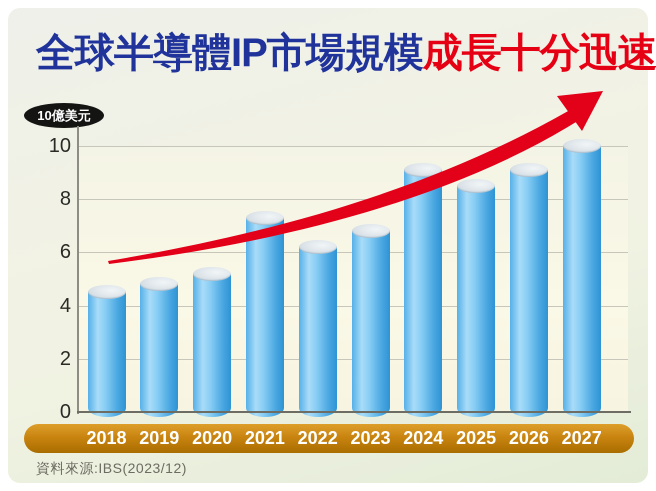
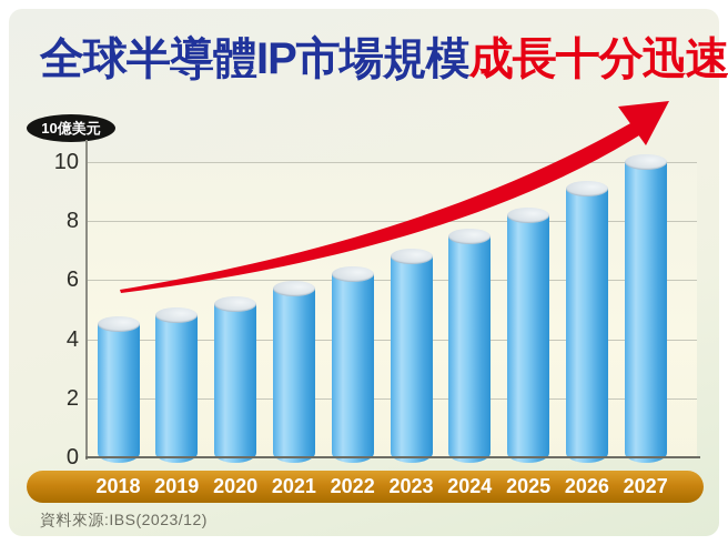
2021: 7.3 -> 5.7
2024: 9.1 -> 7.5
2025: 8.5 -> 8.2
